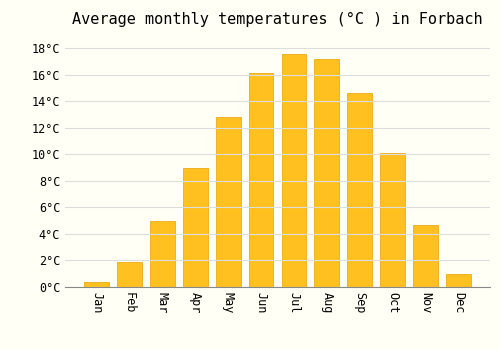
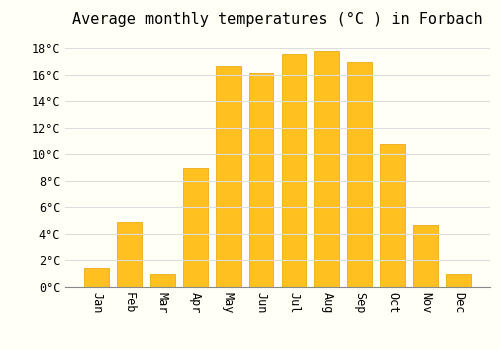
Jan: 0.4°C -> 1.4°C
Feb: 1.9°C -> 4.9°C
Mar: 5.0°C -> 1.0°C
May: 12.8°C -> 16.7°C
Aug: 17.2°C -> 17.8°C
Sep: 14.6°C -> 17.0°C
Oct: 10.1°C -> 10.8°C
